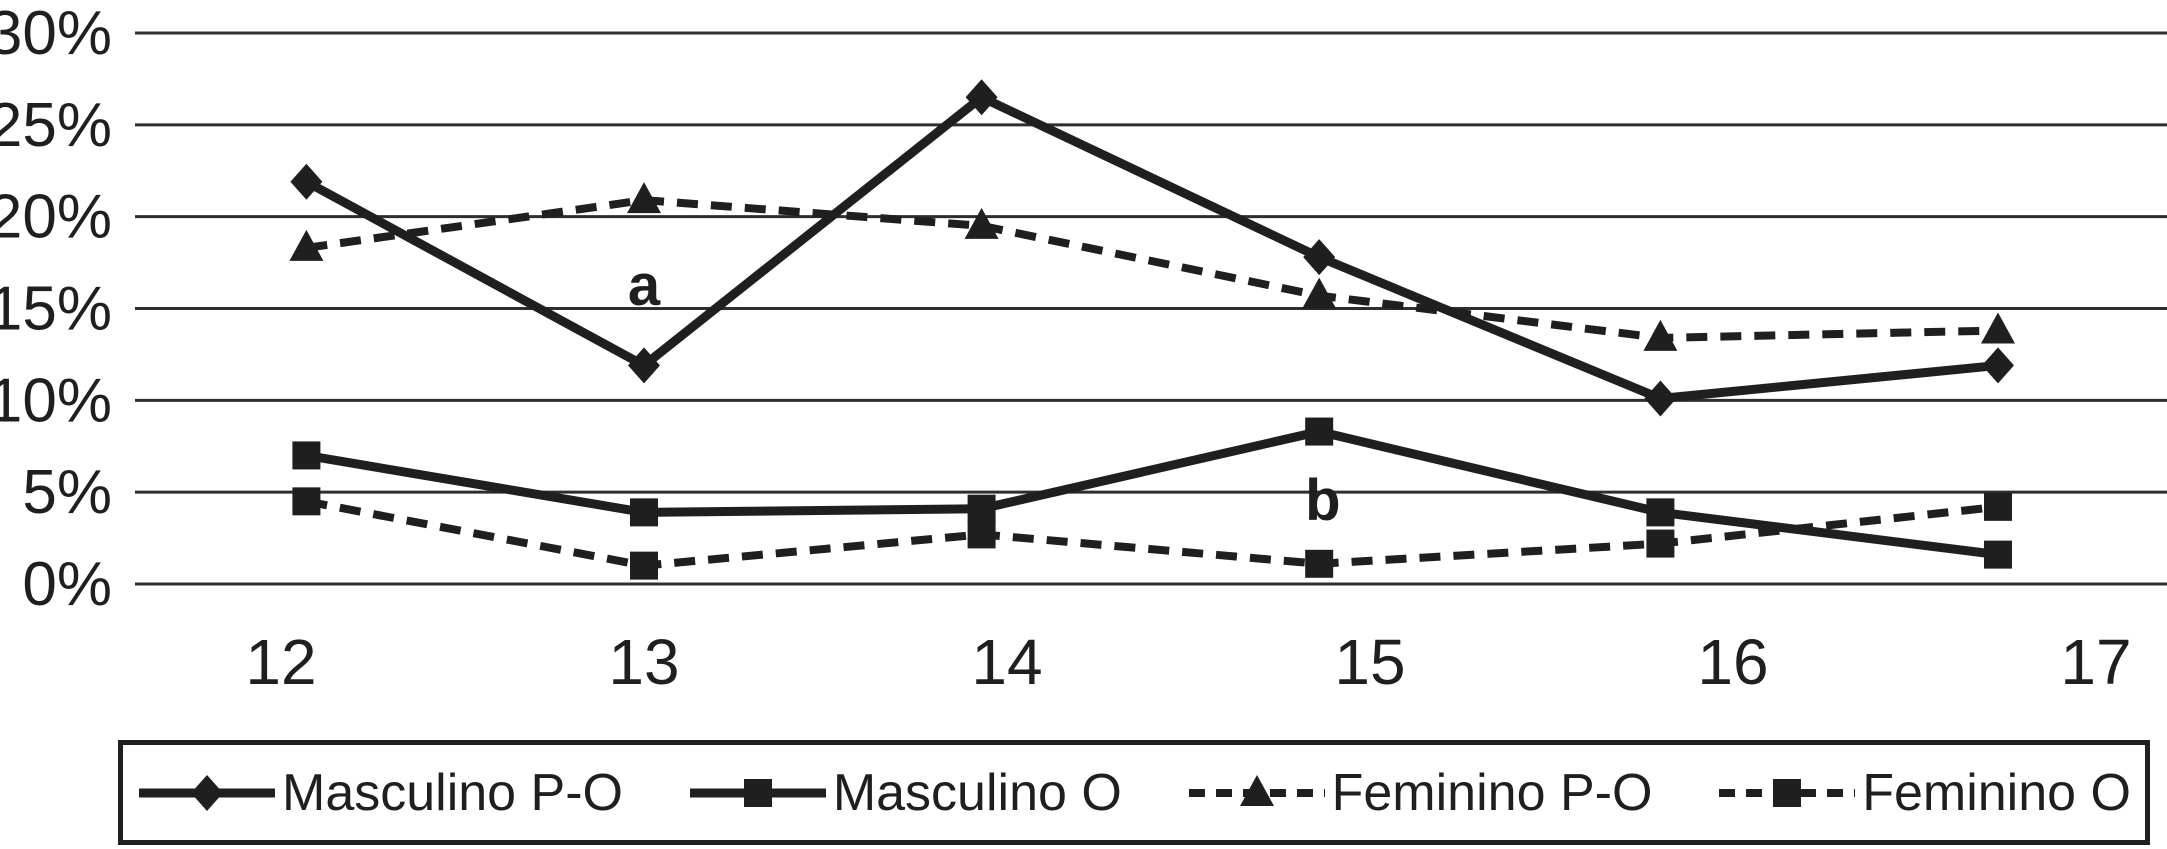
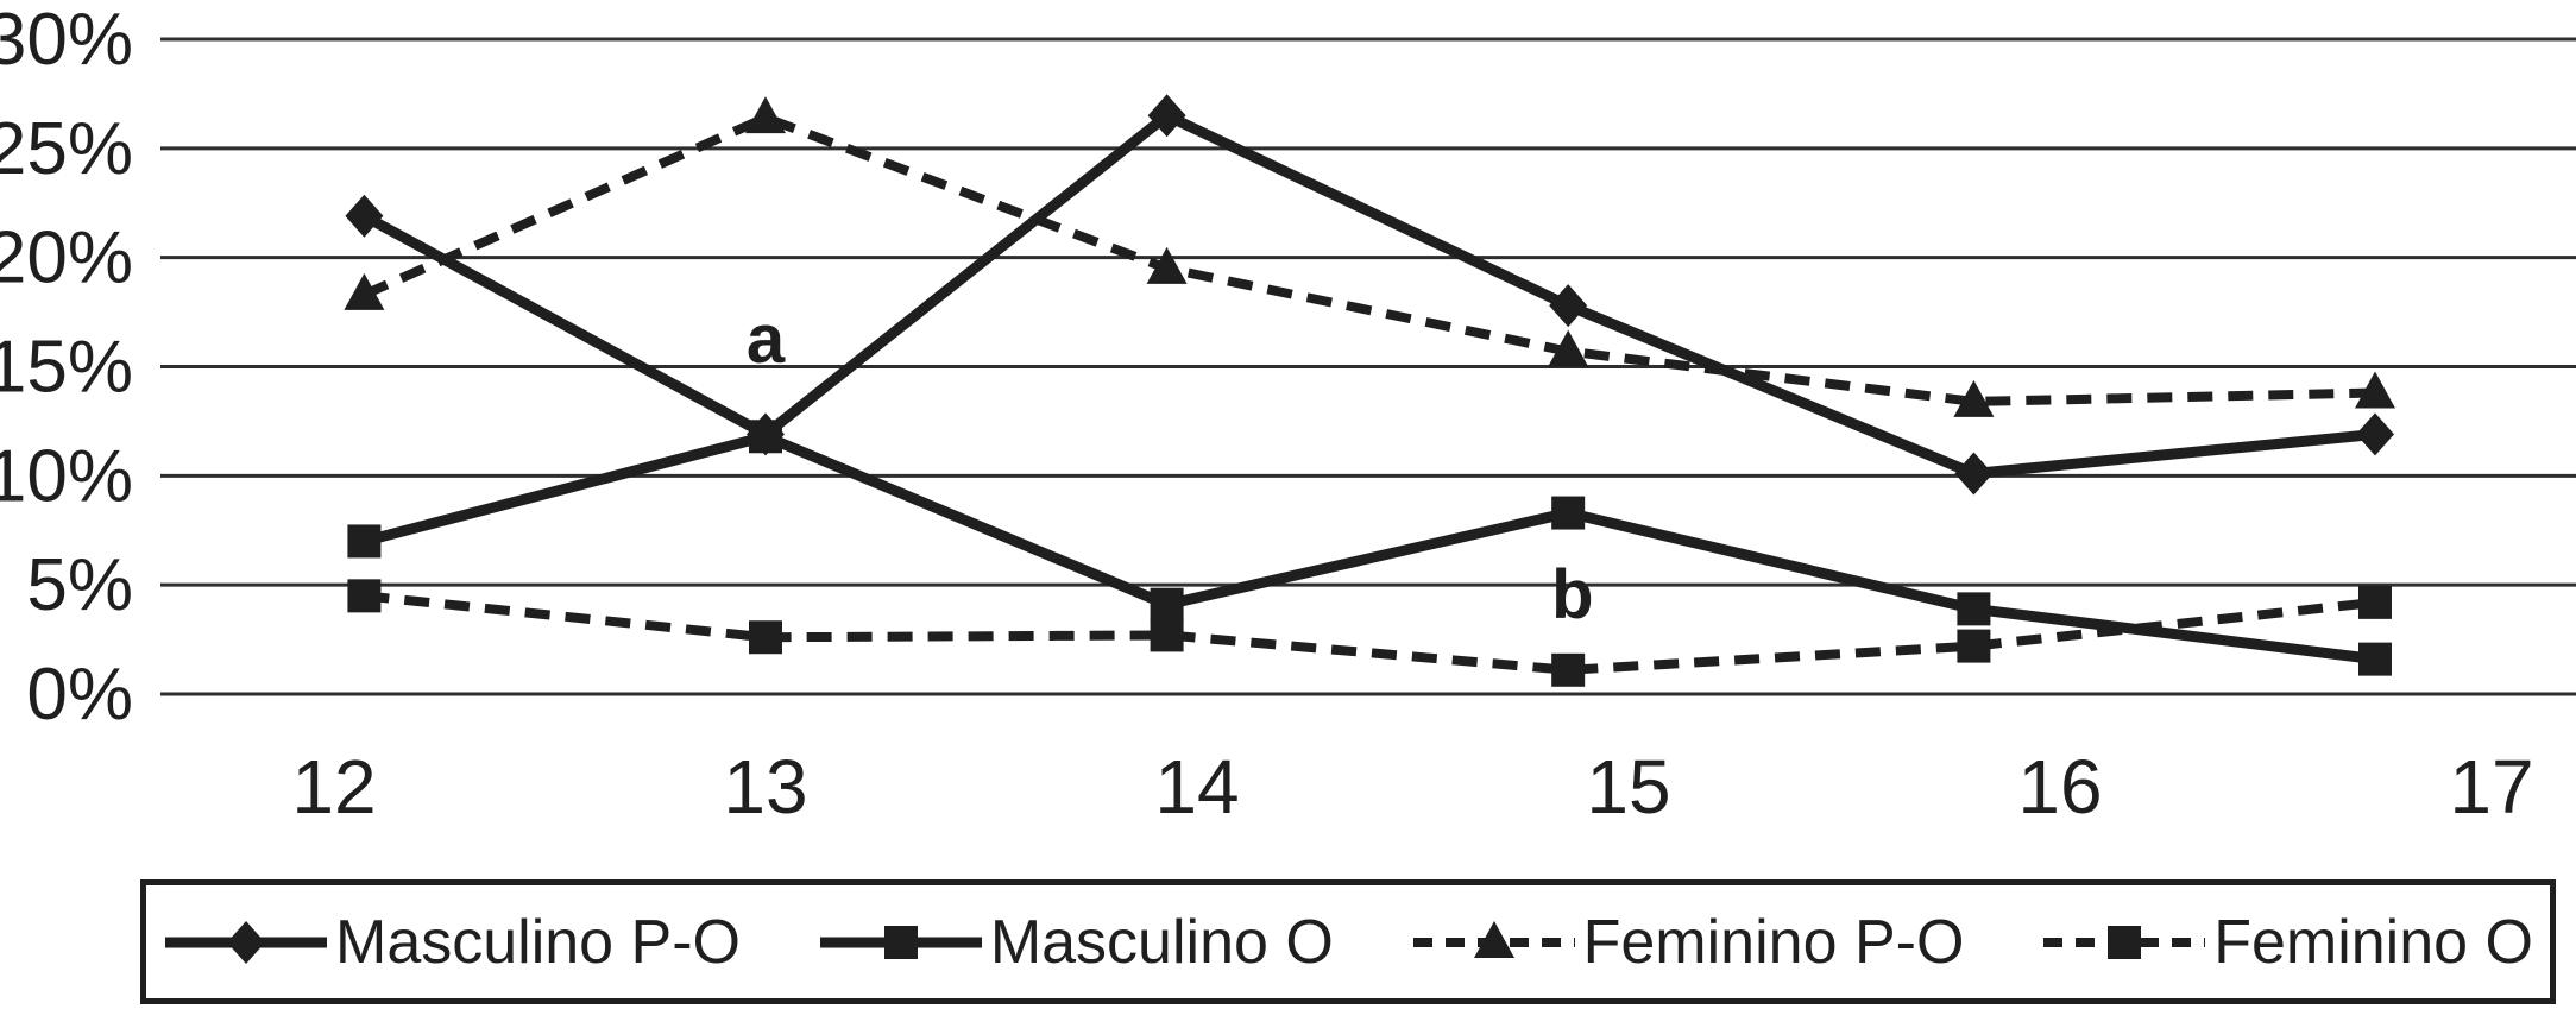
Masculino O/13: 3.9% -> 11.8%
Feminino P-O/13: 20.9% -> 26.4%
Feminino O/13: 1.0% -> 2.6%
